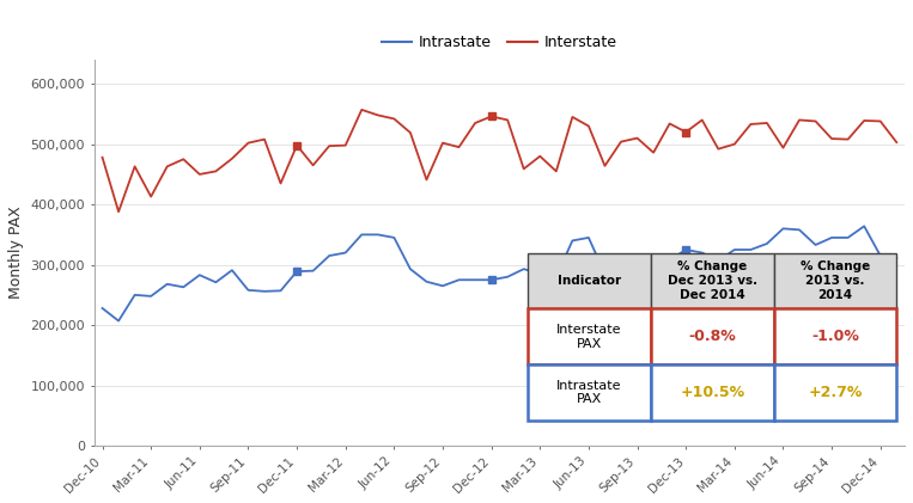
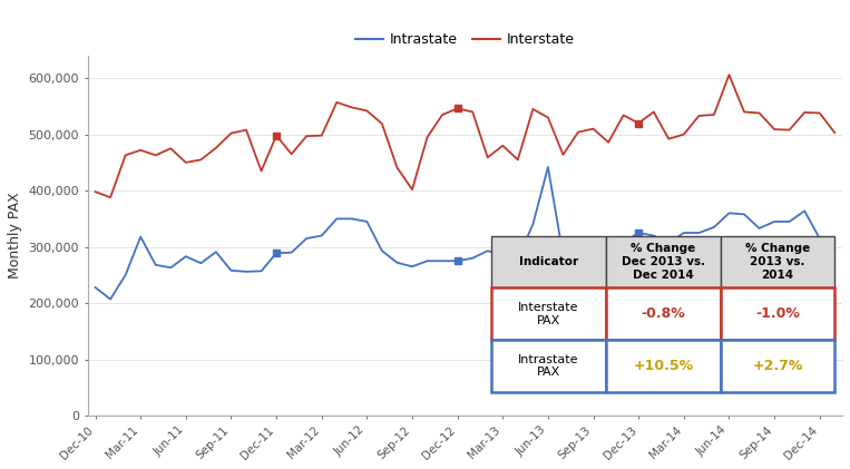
Interstate/Dec-10: 478,000 -> 398,000
Interstate/Mar-11: 413,000 -> 472,000
Intrastate/Mar-11: 248,000 -> 318,000
Interstate/Sep-12: 502,000 -> 402,000
Intrastate/Jun-13: 345,000 -> 442,000
Interstate/Jun-14: 494,000 -> 606,000
